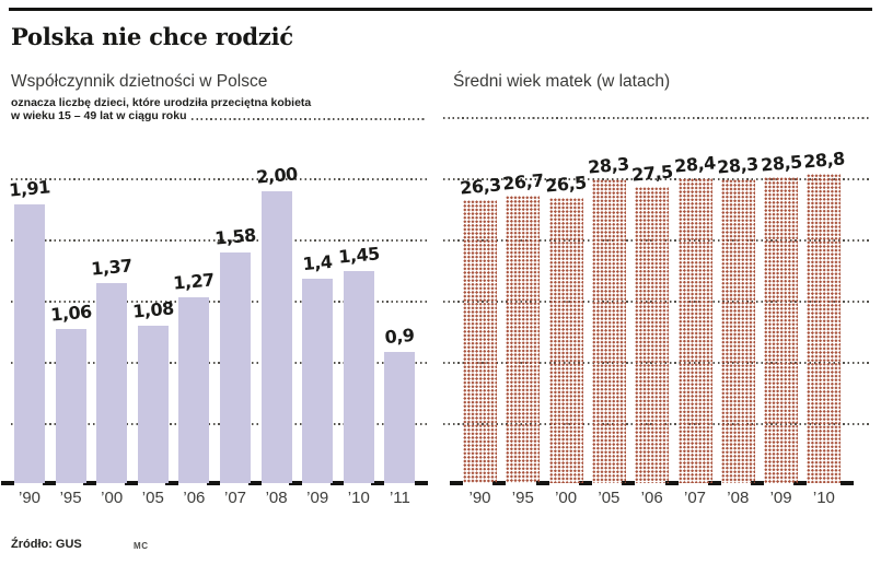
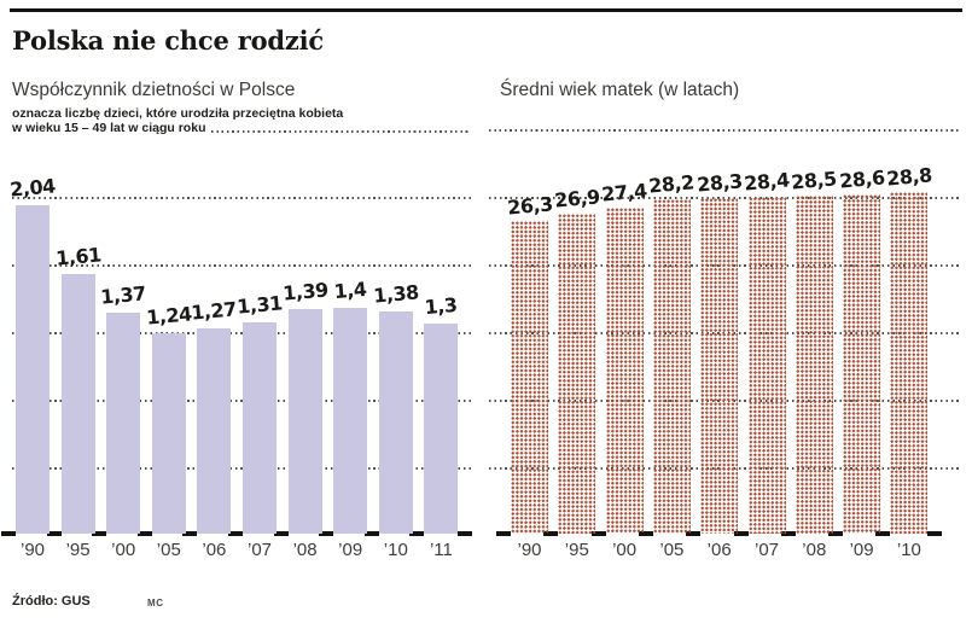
Współczynnik dzietności w Polsce/’90: 1,91 -> 2,04
Współczynnik dzietności w Polsce/’95: 1,06 -> 1,61
Współczynnik dzietności w Polsce/’05: 1,08 -> 1,24
Współczynnik dzietności w Polsce/’07: 1,58 -> 1,31
Współczynnik dzietności w Polsce/’08: 2,00 -> 1,39
Współczynnik dzietności w Polsce/’10: 1,45 -> 1,38
Współczynnik dzietności w Polsce/’11: 0,9 -> 1,3
Średni wiek matek (w latach)/’95: 26,7 -> 26,9
Średni wiek matek (w latach)/’00: 26,5 -> 27,4
Średni wiek matek (w latach)/’05: 28,3 -> 28,2
Średni wiek matek (w latach)/’06: 27,5 -> 28,3
Średni wiek matek (w latach)/’08: 28,3 -> 28,5
Średni wiek matek (w latach)/’09: 28,5 -> 28,6
